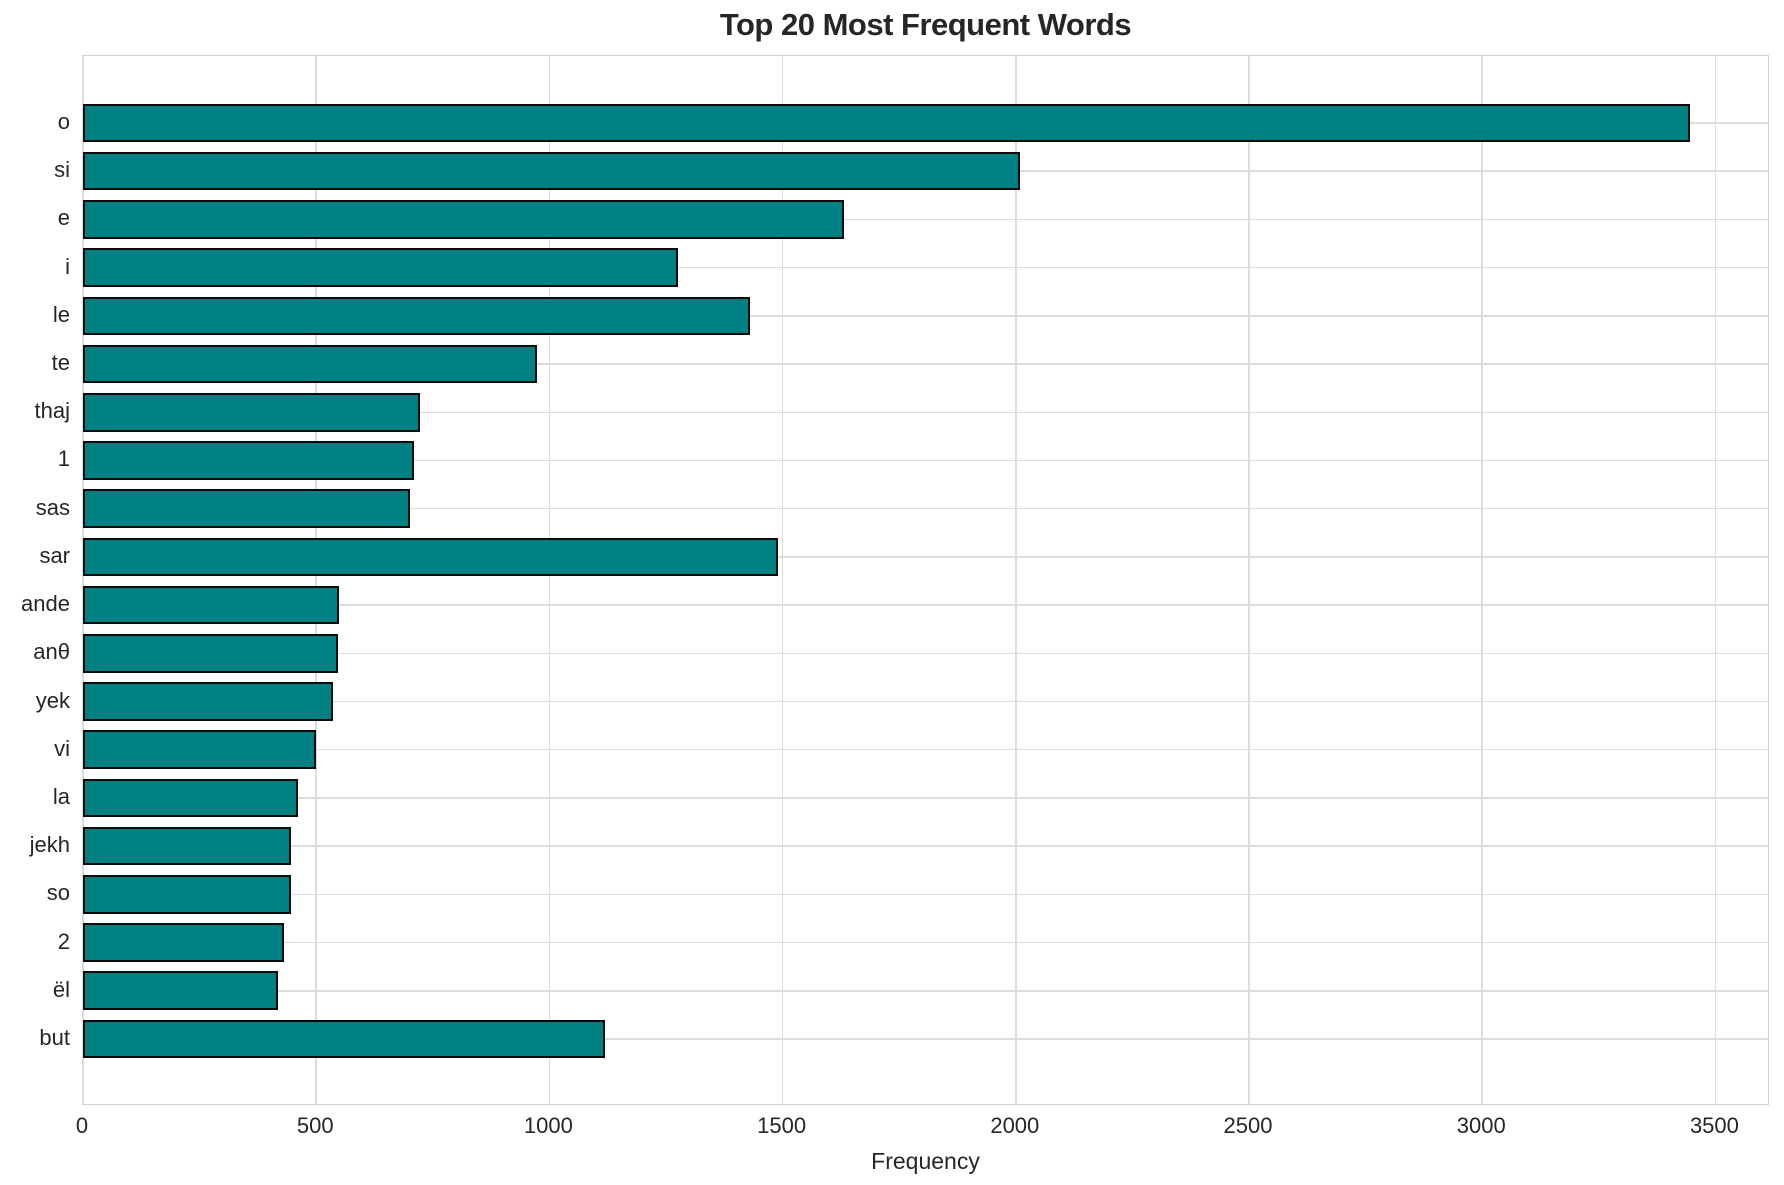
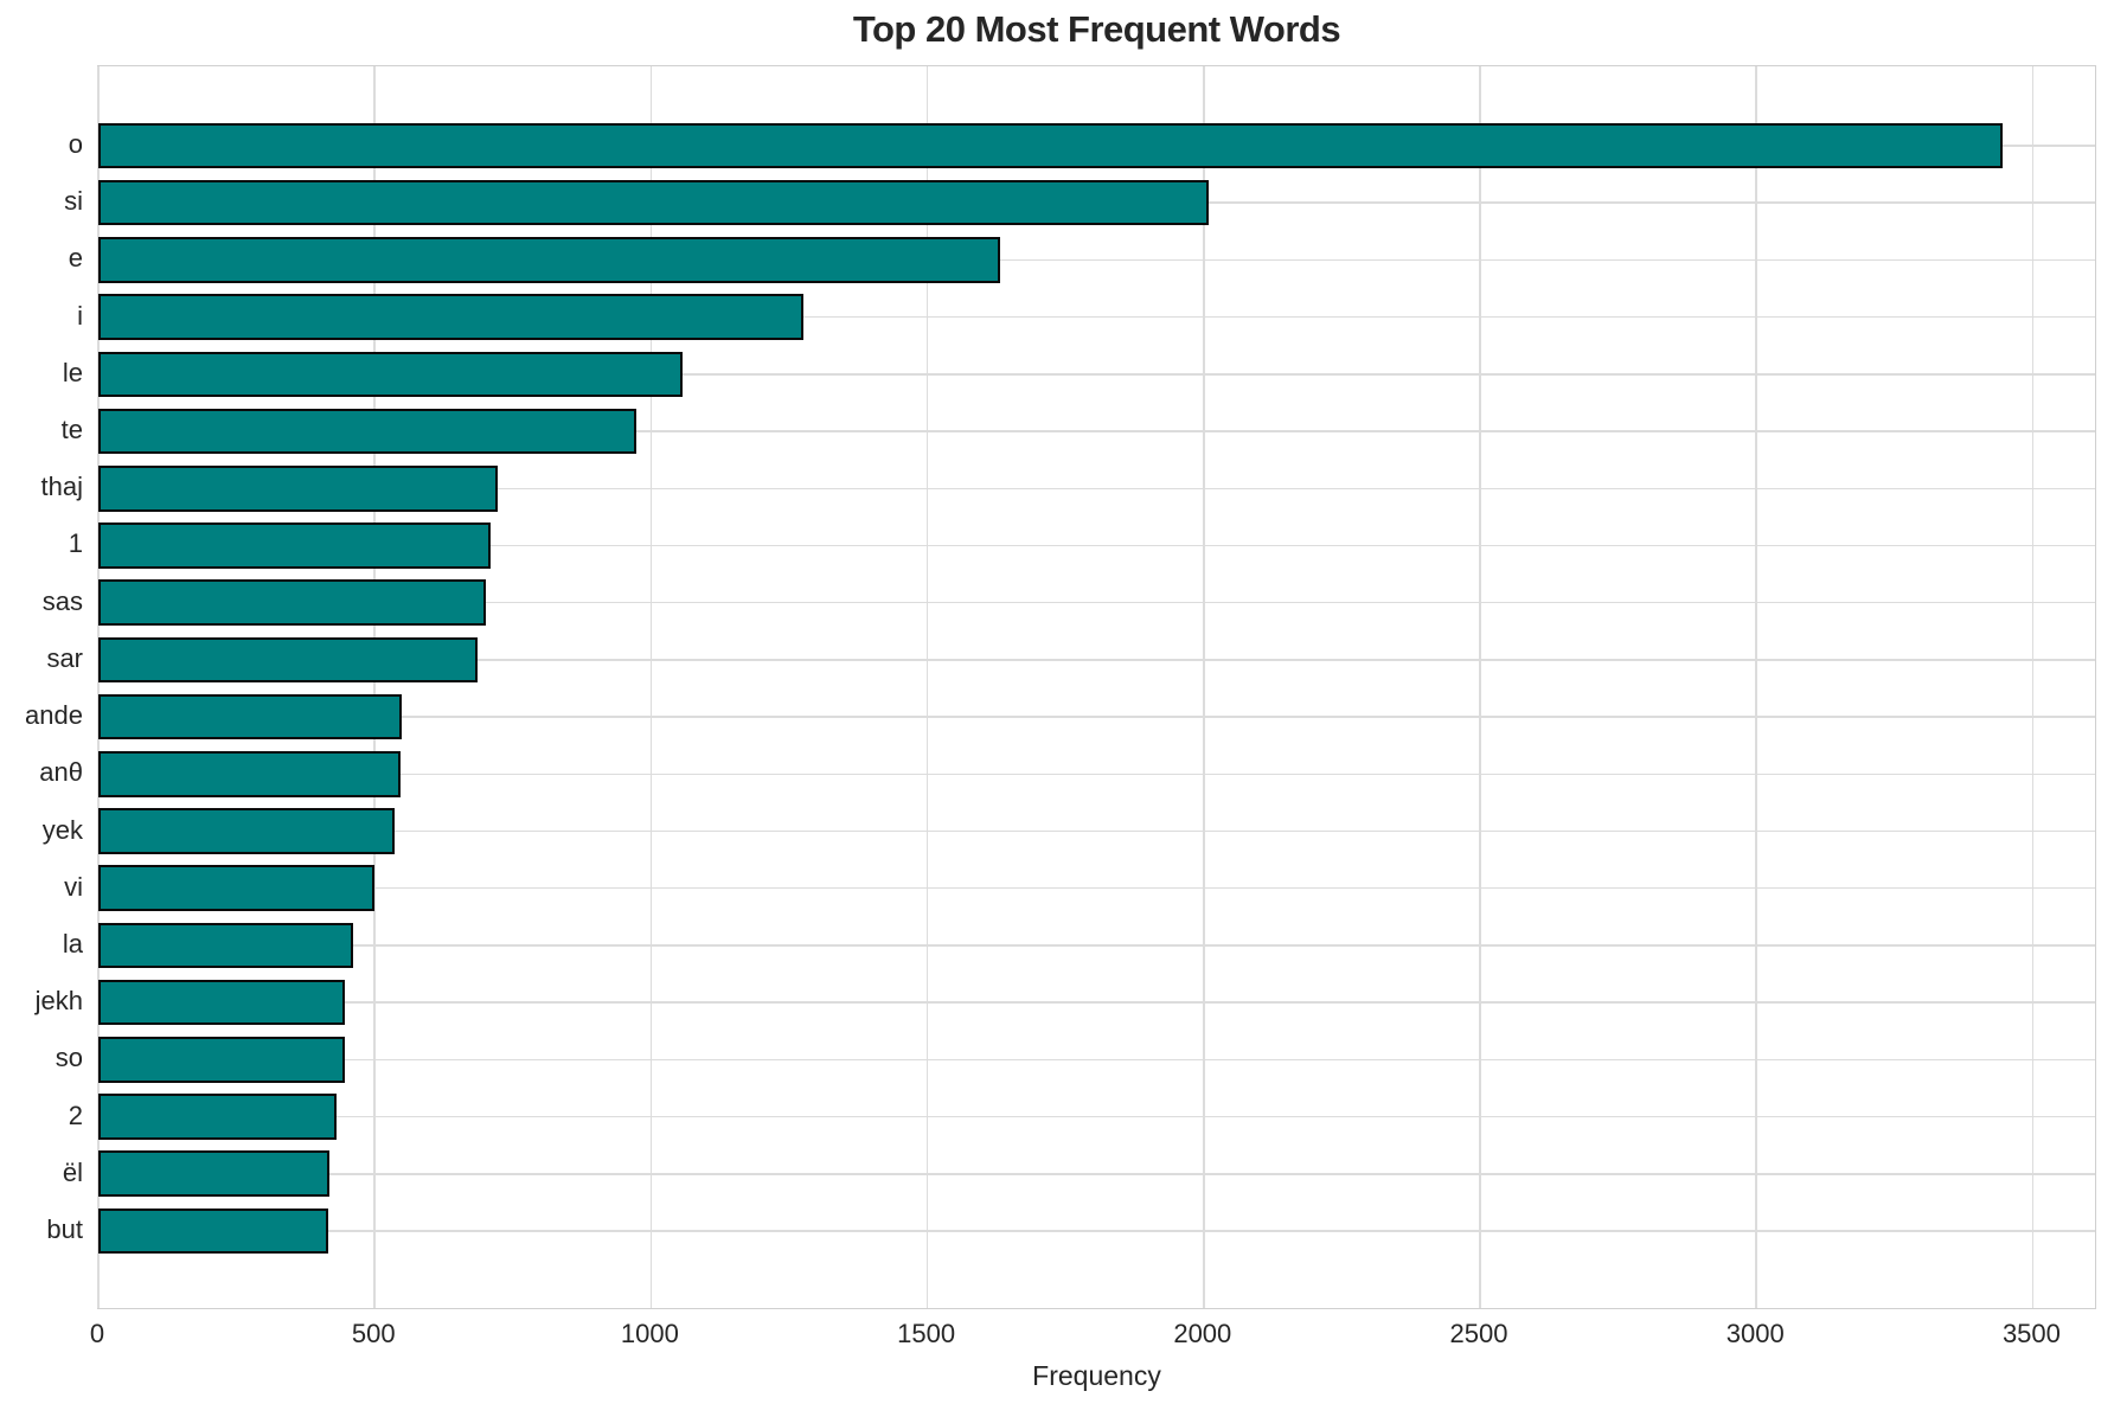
le: 1430 -> 1060
sar: 1490 -> 690
but: 1120 -> 420
